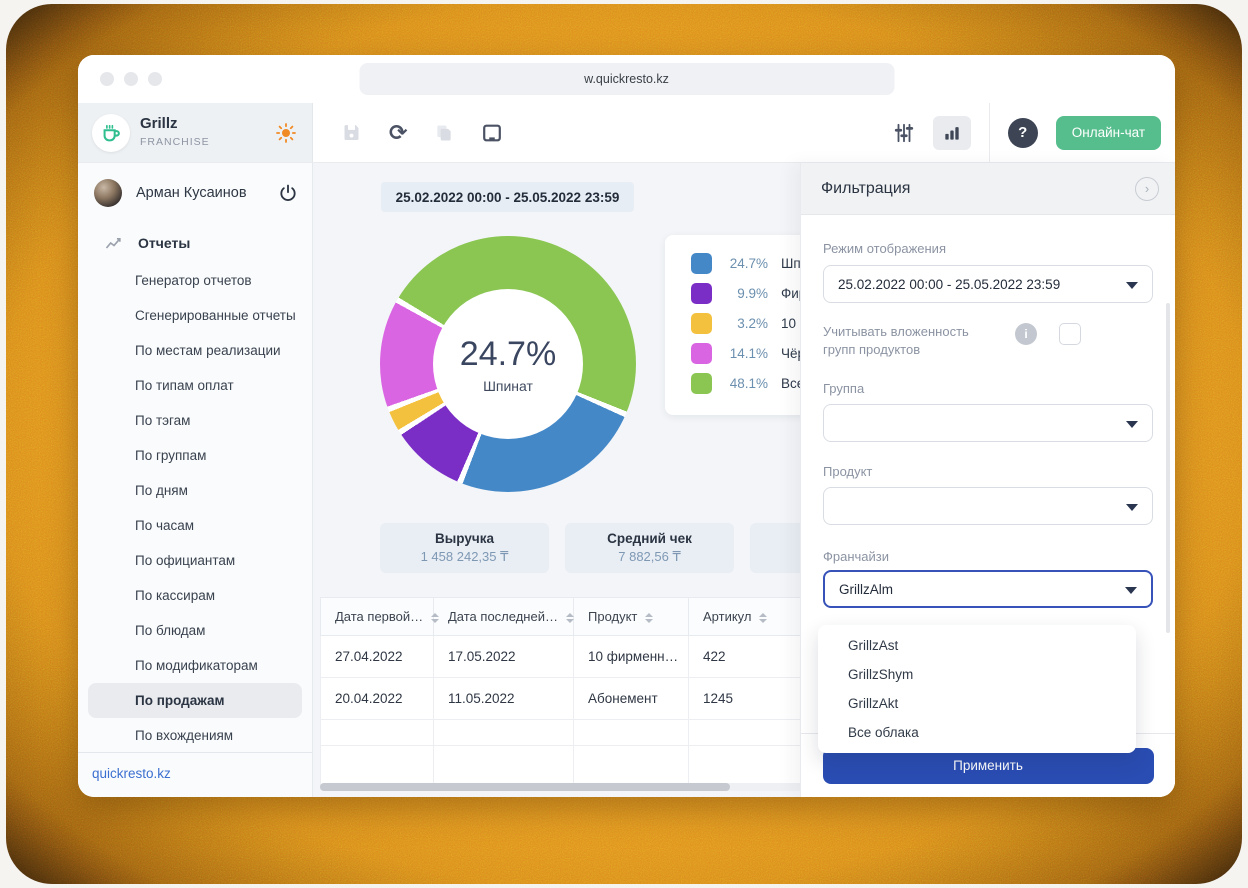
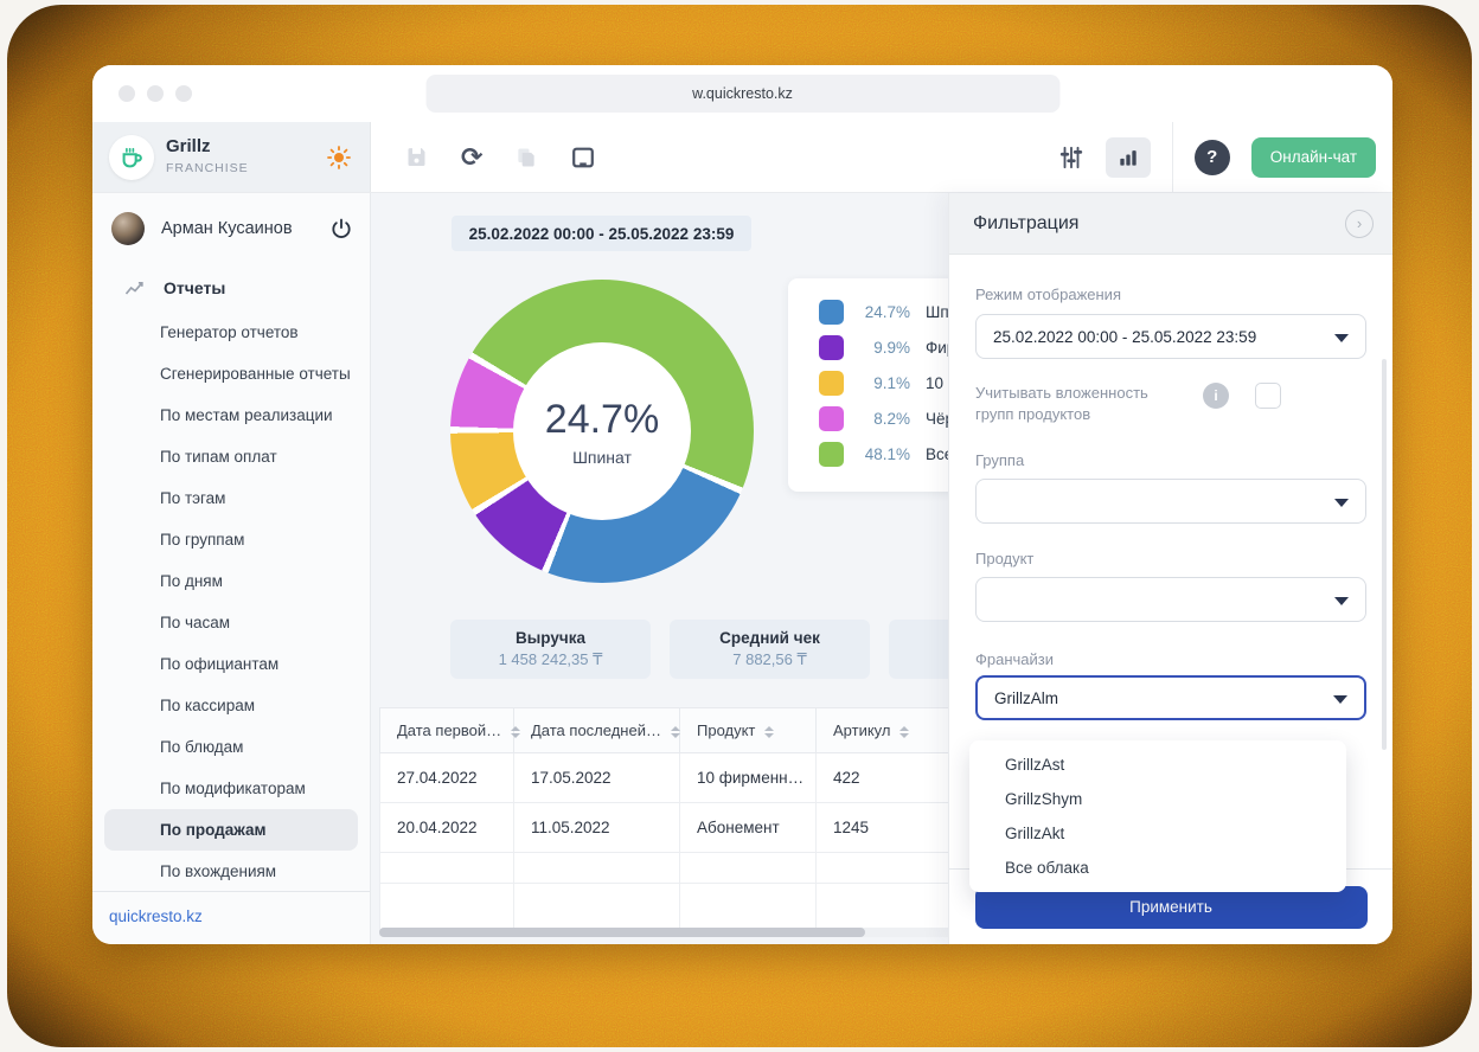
10 ф: 3.2% -> 9.1%
Чёр: 14.1% -> 8.2%
